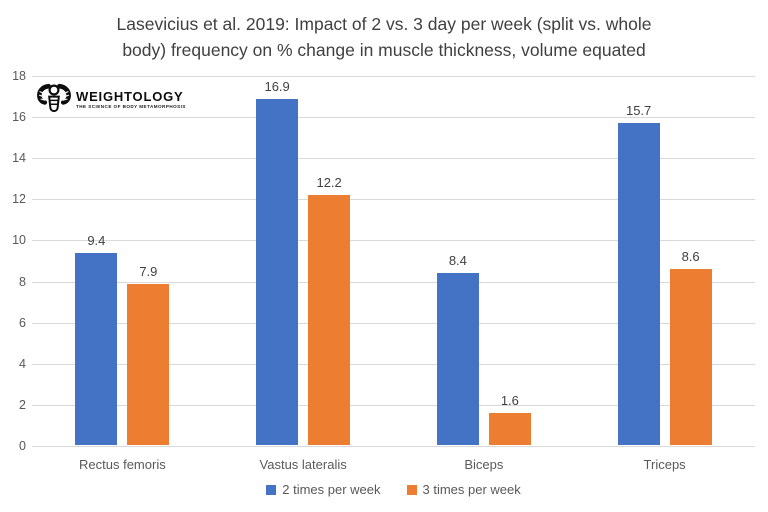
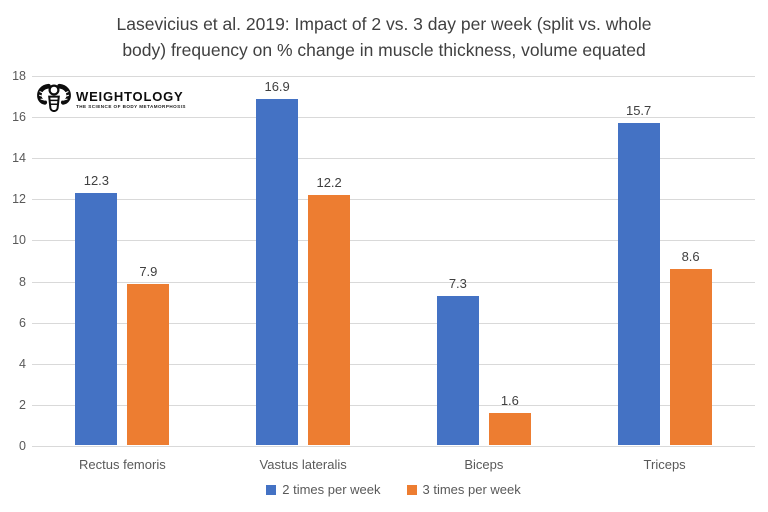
2 times per week/Rectus femoris: 9.4 -> 12.3
2 times per week/Biceps: 8.4 -> 7.3
